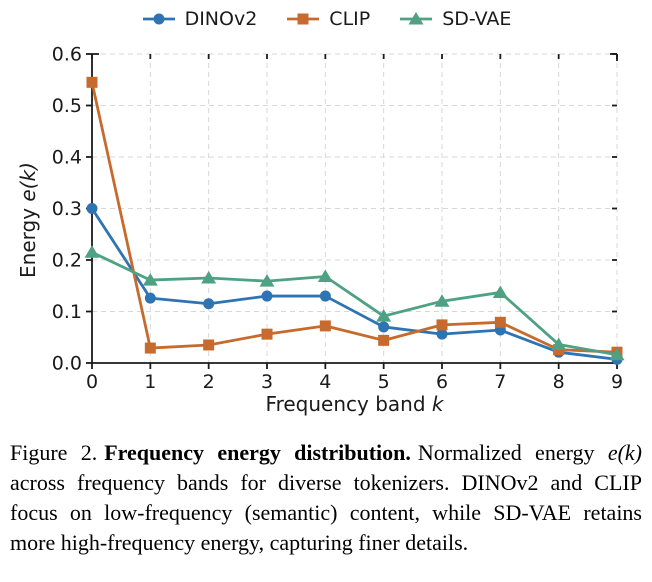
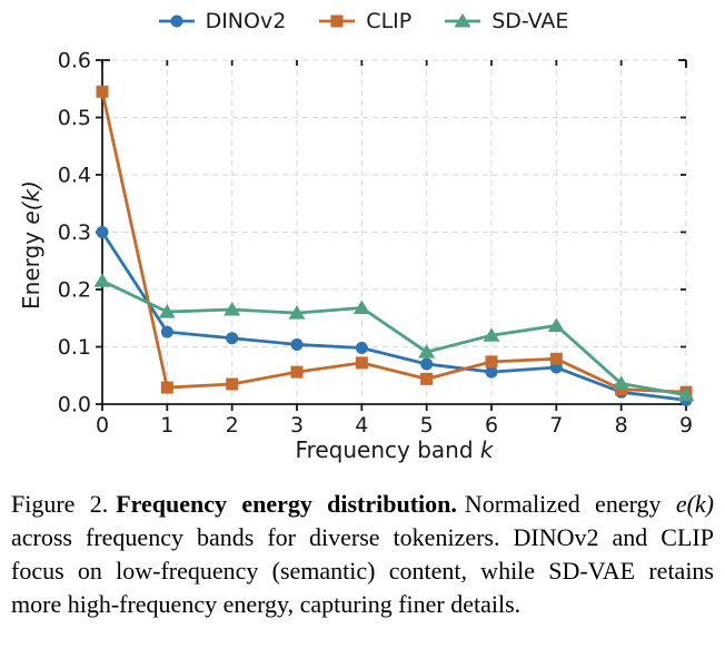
DINOv2/3: 0.13 -> 0.10
DINOv2/4: 0.13 -> 0.10
